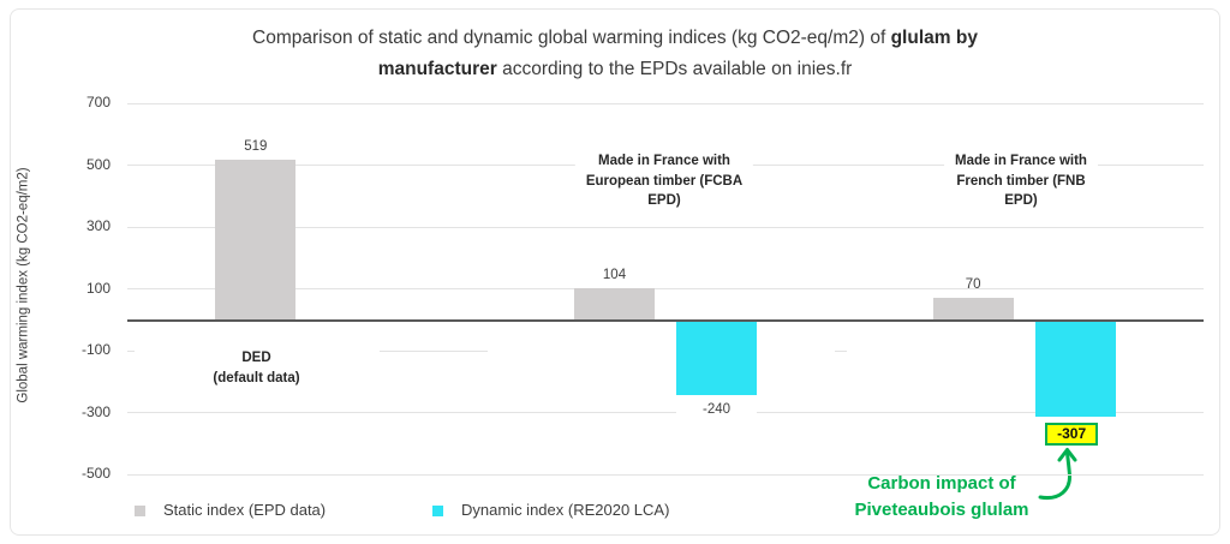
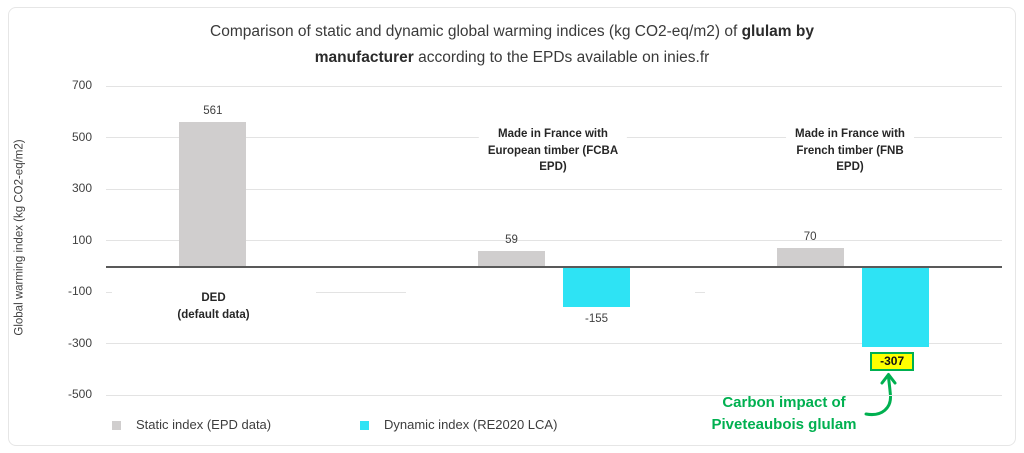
Static index (EPD data)/DED (default data): 519 -> 561
Static index (EPD data)/Made in France with European timber (FCBA EPD): 104 -> 59
Dynamic index (RE2020 LCA)/Made in France with European timber (FCBA EPD): -240 -> -155
